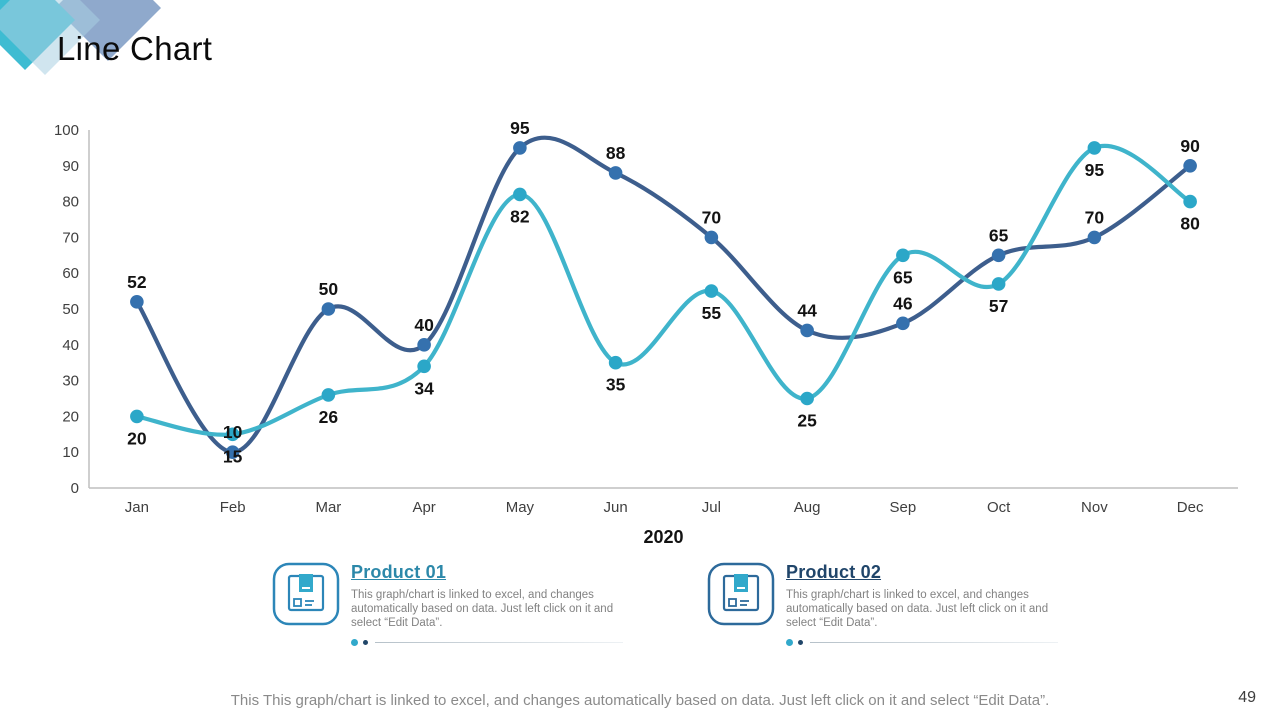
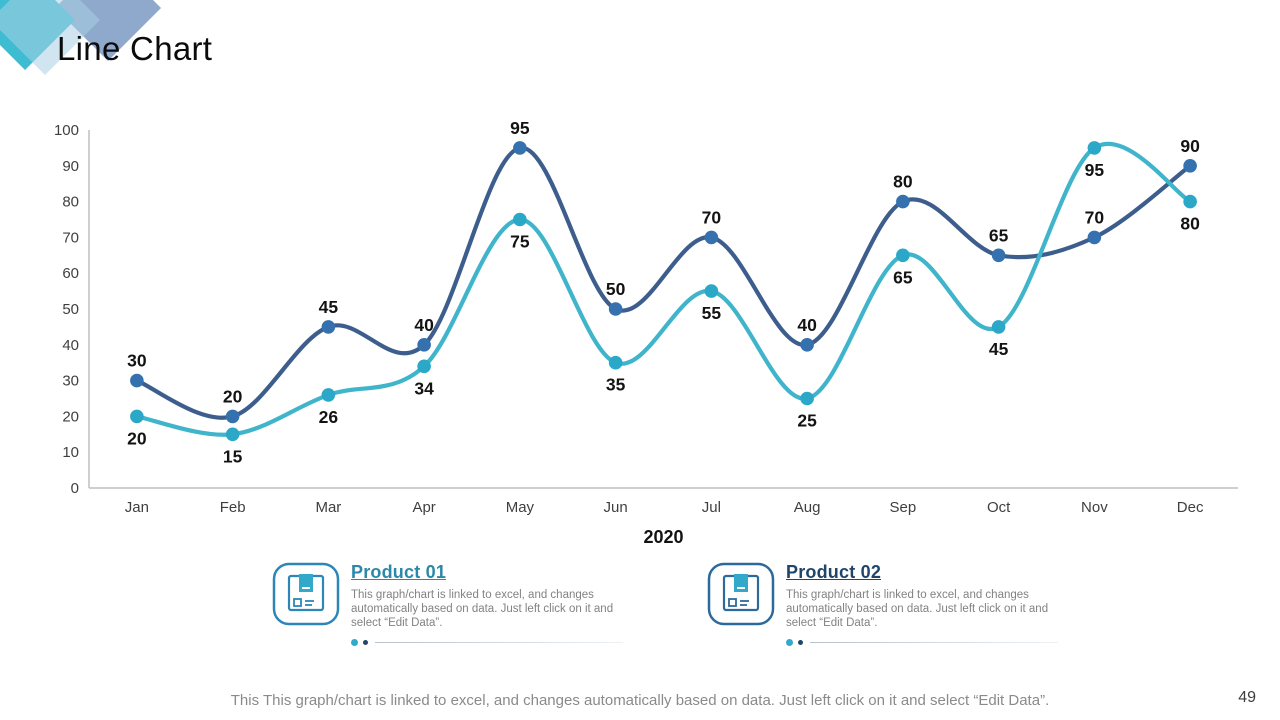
Product 02/Jan: 52 -> 30
Product 02/Feb: 10 -> 20
Product 02/Mar: 50 -> 45
Product 01/May: 82 -> 75
Product 02/Jun: 88 -> 50
Product 02/Aug: 44 -> 40
Product 02/Sep: 46 -> 80
Product 01/Oct: 57 -> 45
